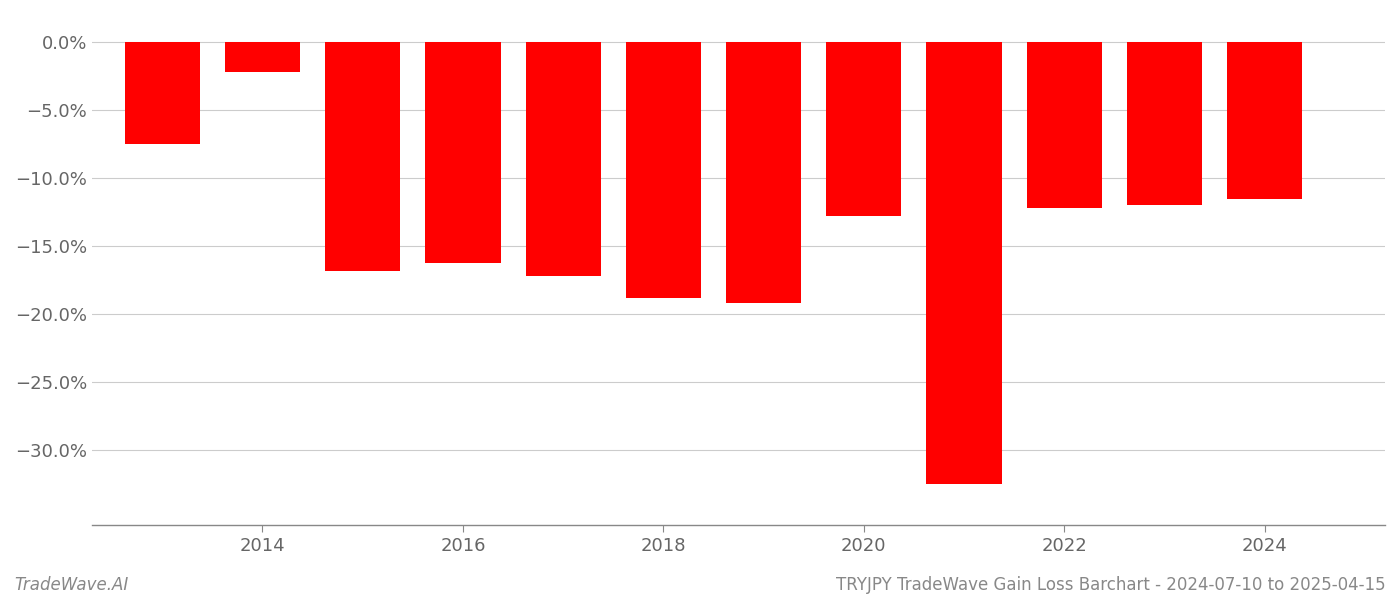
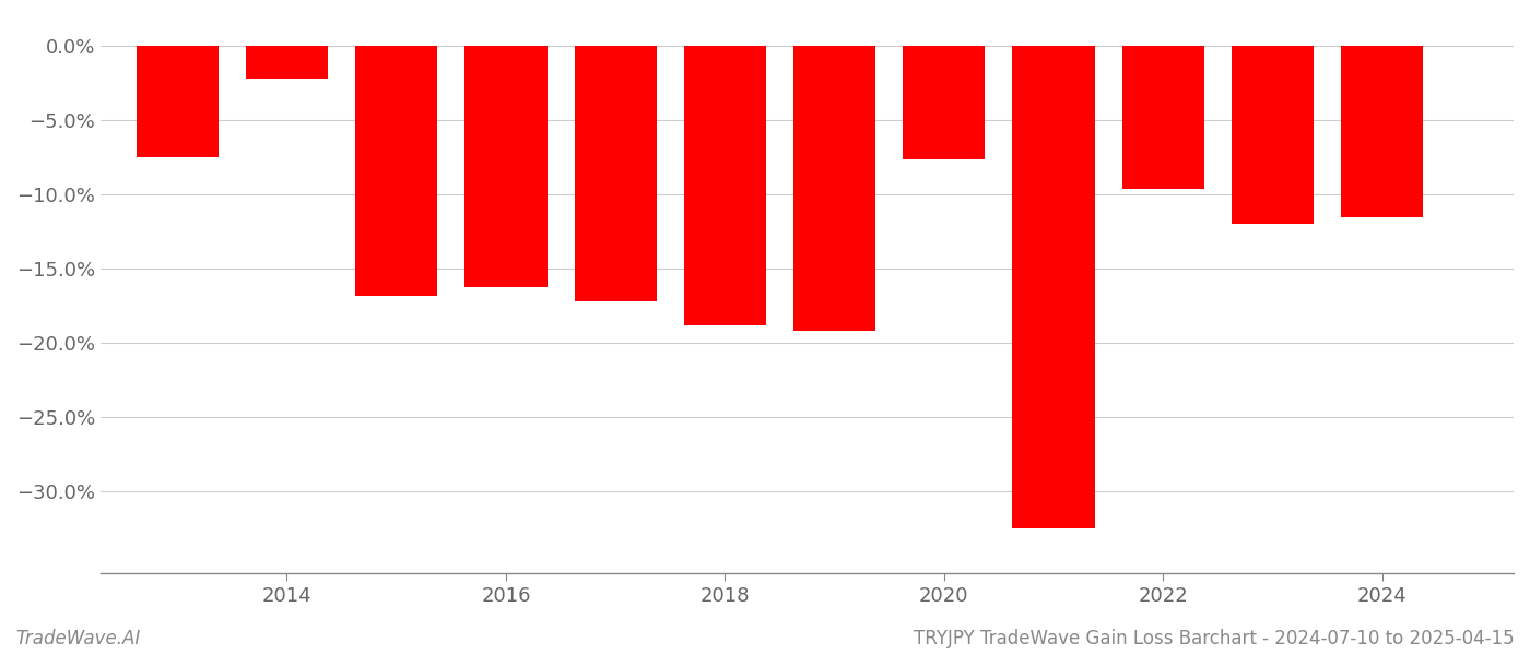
2020: -12.8% -> -7.6%
2022: -12.2% -> -9.6%
